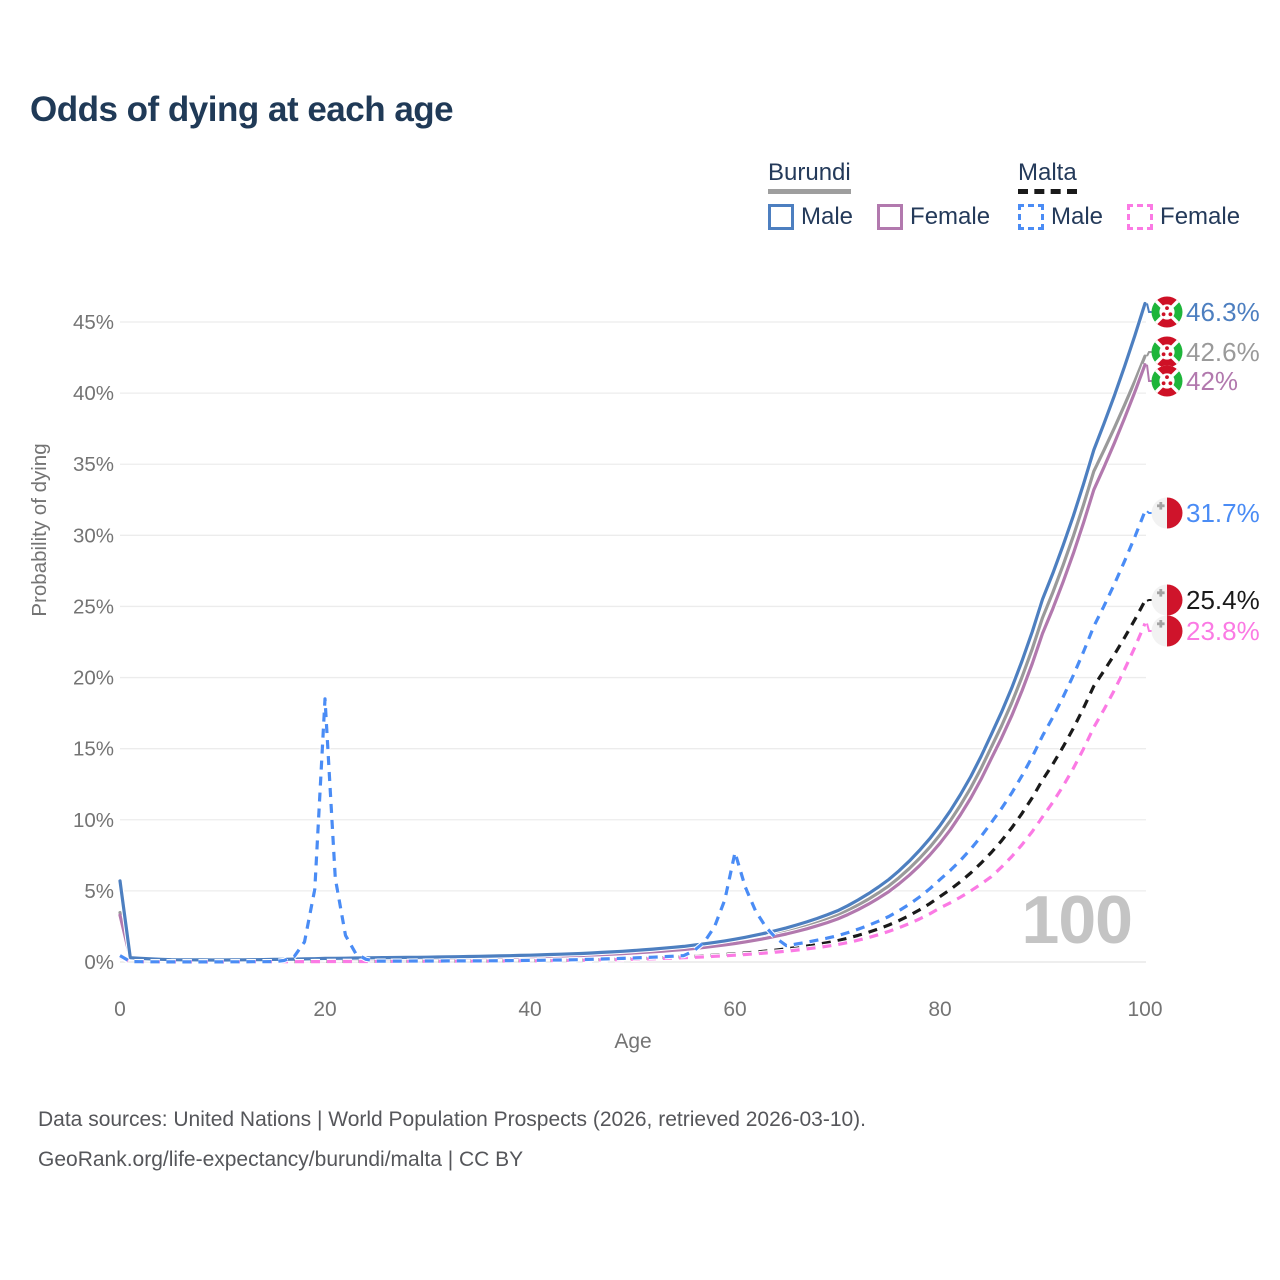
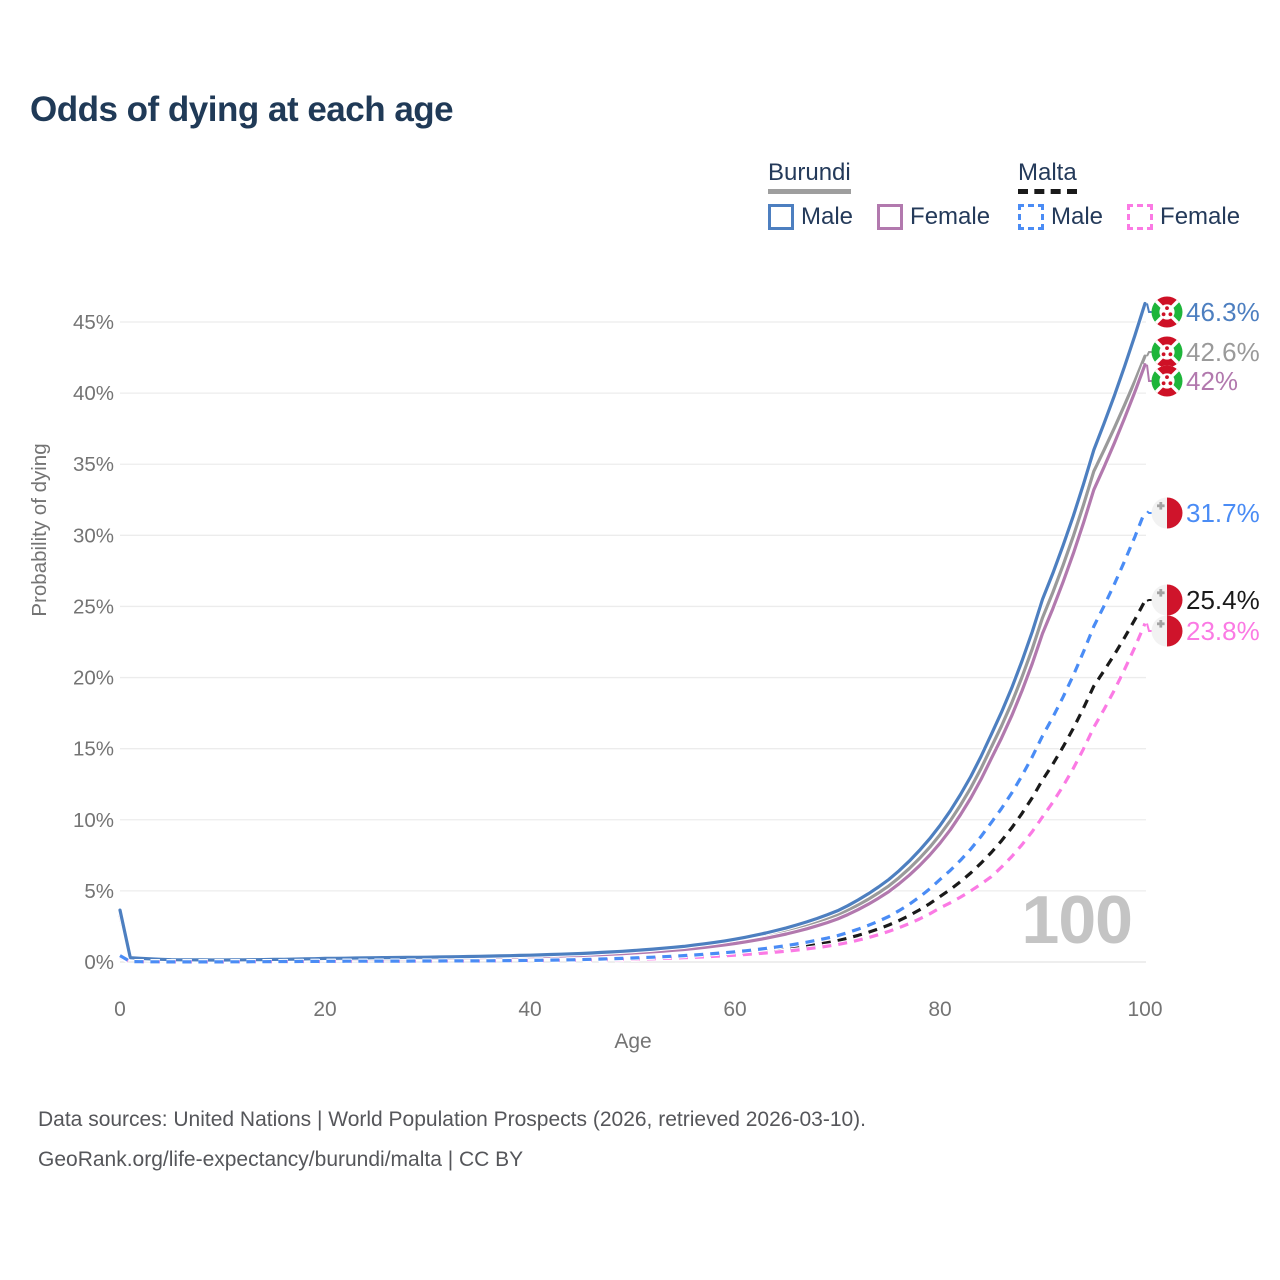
Burundi Male/0: 5.7% -> 3.6%
Malta Male/20: 18.5% -> 0.1%
Malta Male/60: 7.7% -> 0.7%
